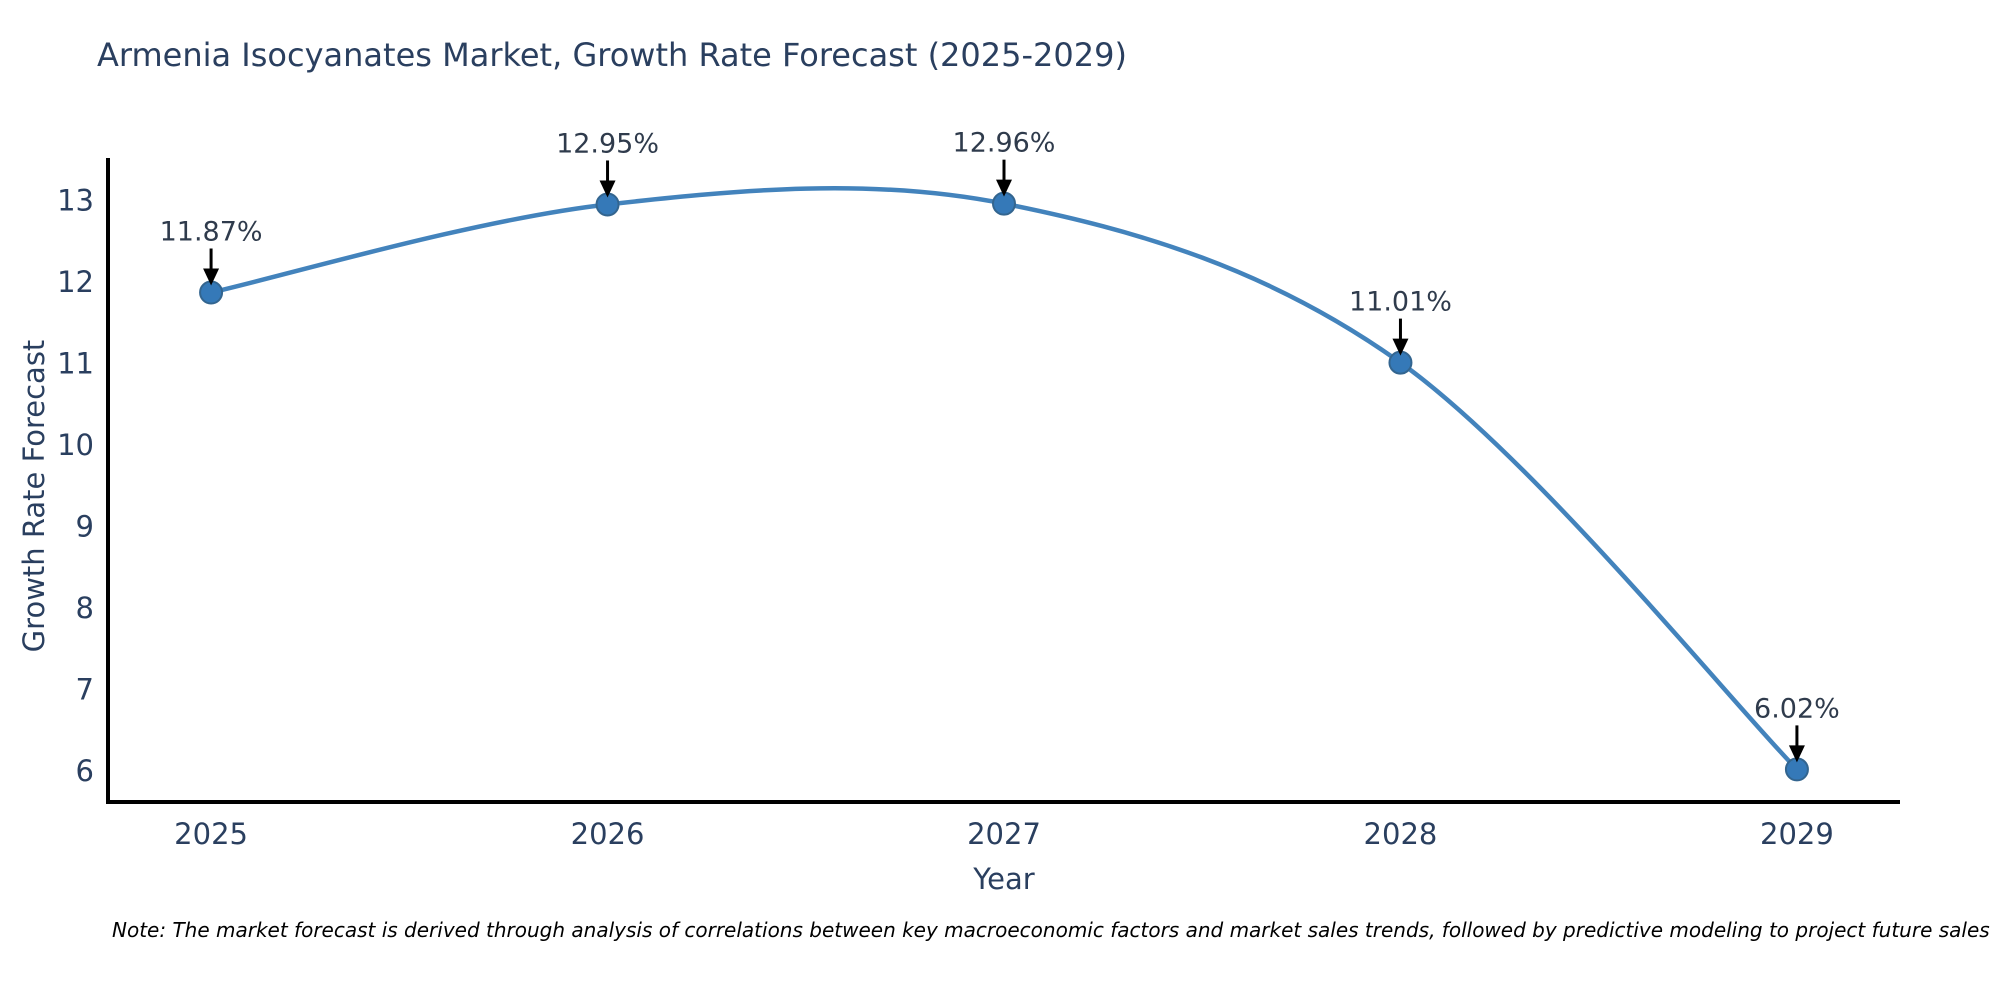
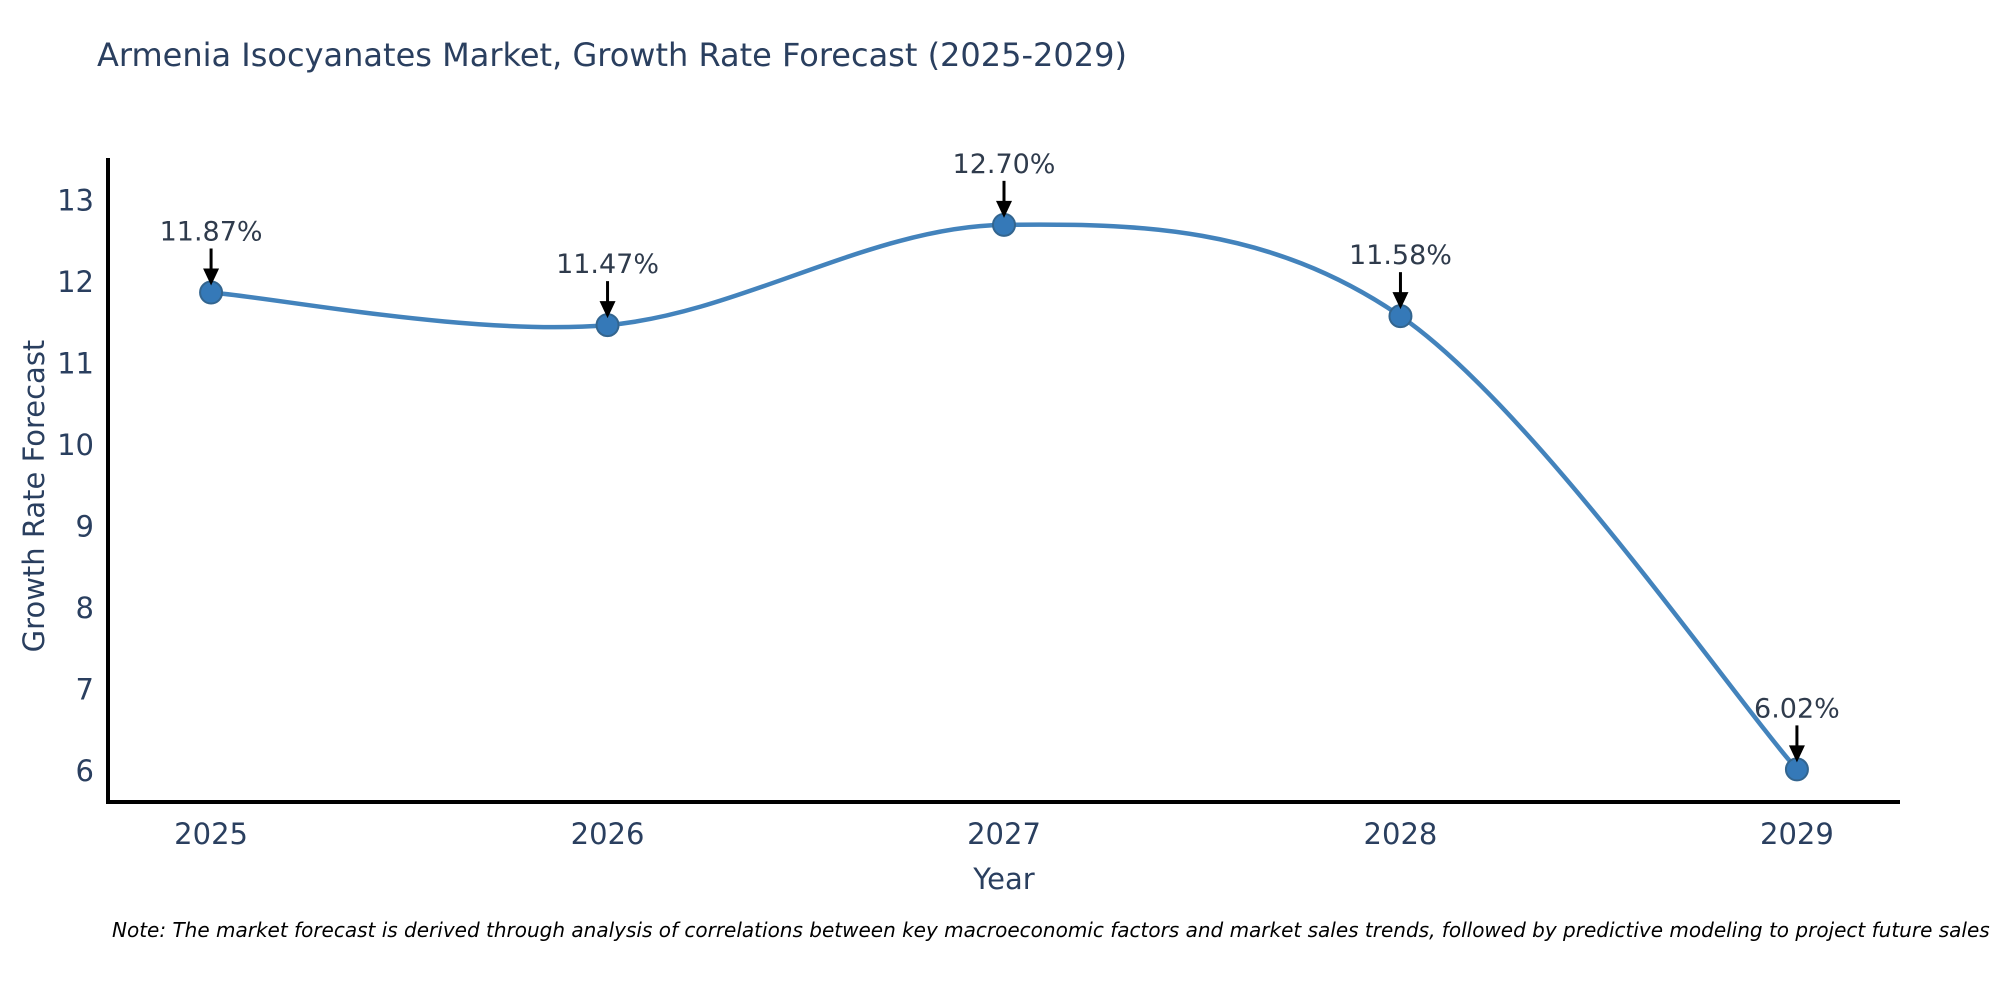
2026: 12.95% -> 11.47%
2027: 12.96% -> 12.70%
2028: 11.01% -> 11.58%
